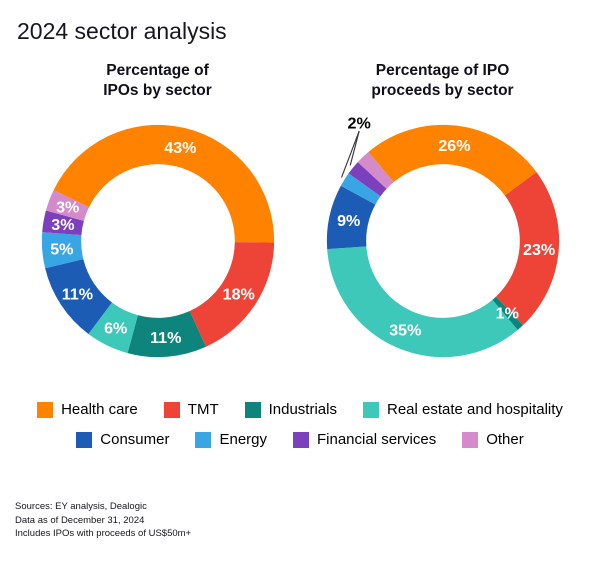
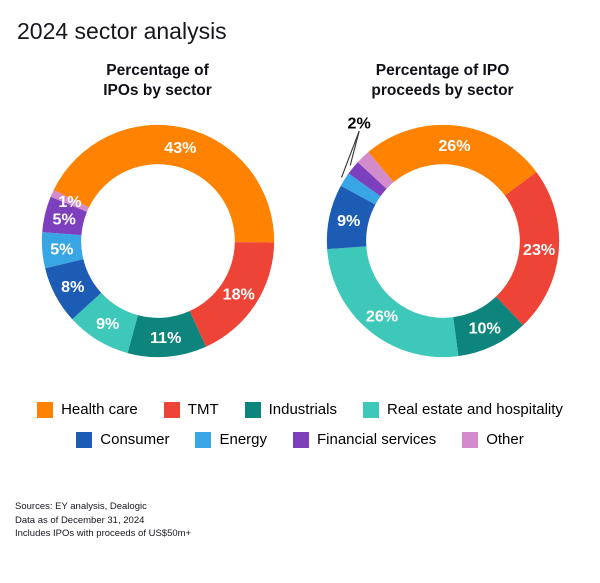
Percentage of IPOs by sector/Real estate and hospitality: 6% -> 9%
Percentage of IPOs by sector/Consumer: 11% -> 8%
Percentage of IPOs by sector/Financial services: 3% -> 5%
Percentage of IPOs by sector/Other: 3% -> 1%
Percentage of IPO proceeds by sector/Industrials: 1% -> 10%
Percentage of IPO proceeds by sector/Real estate and hospitality: 35% -> 26%
